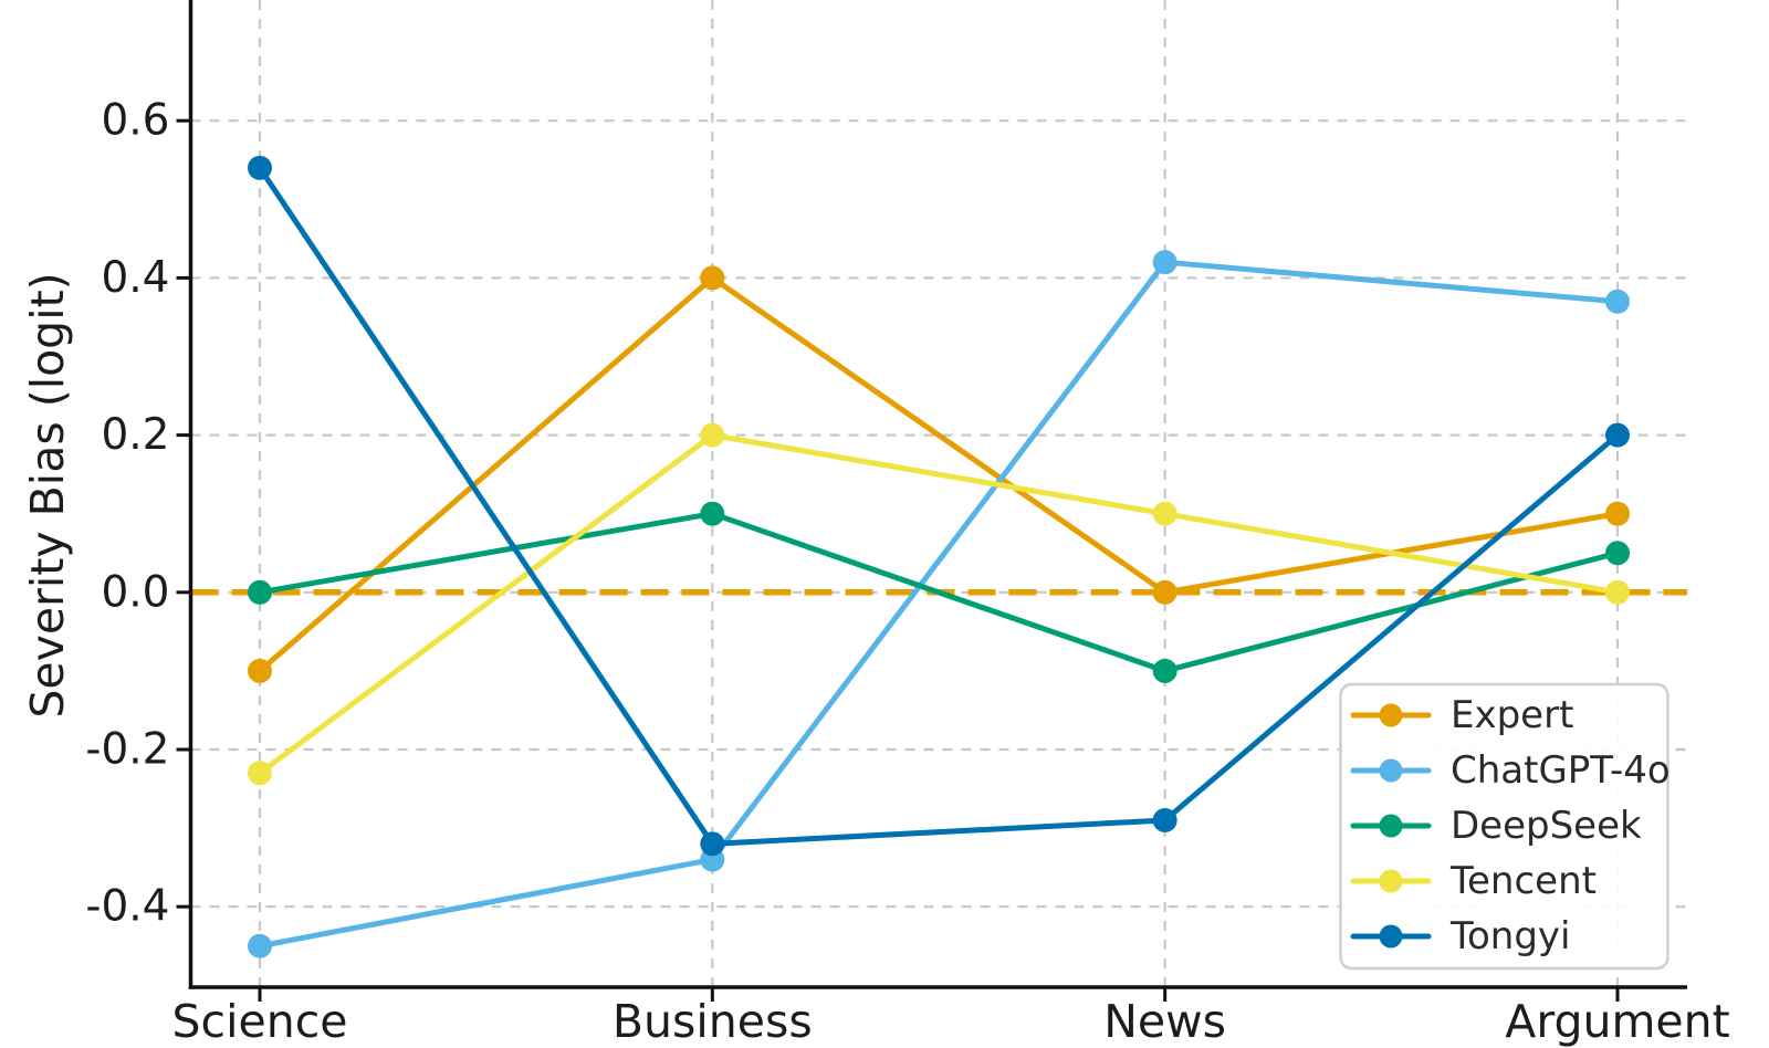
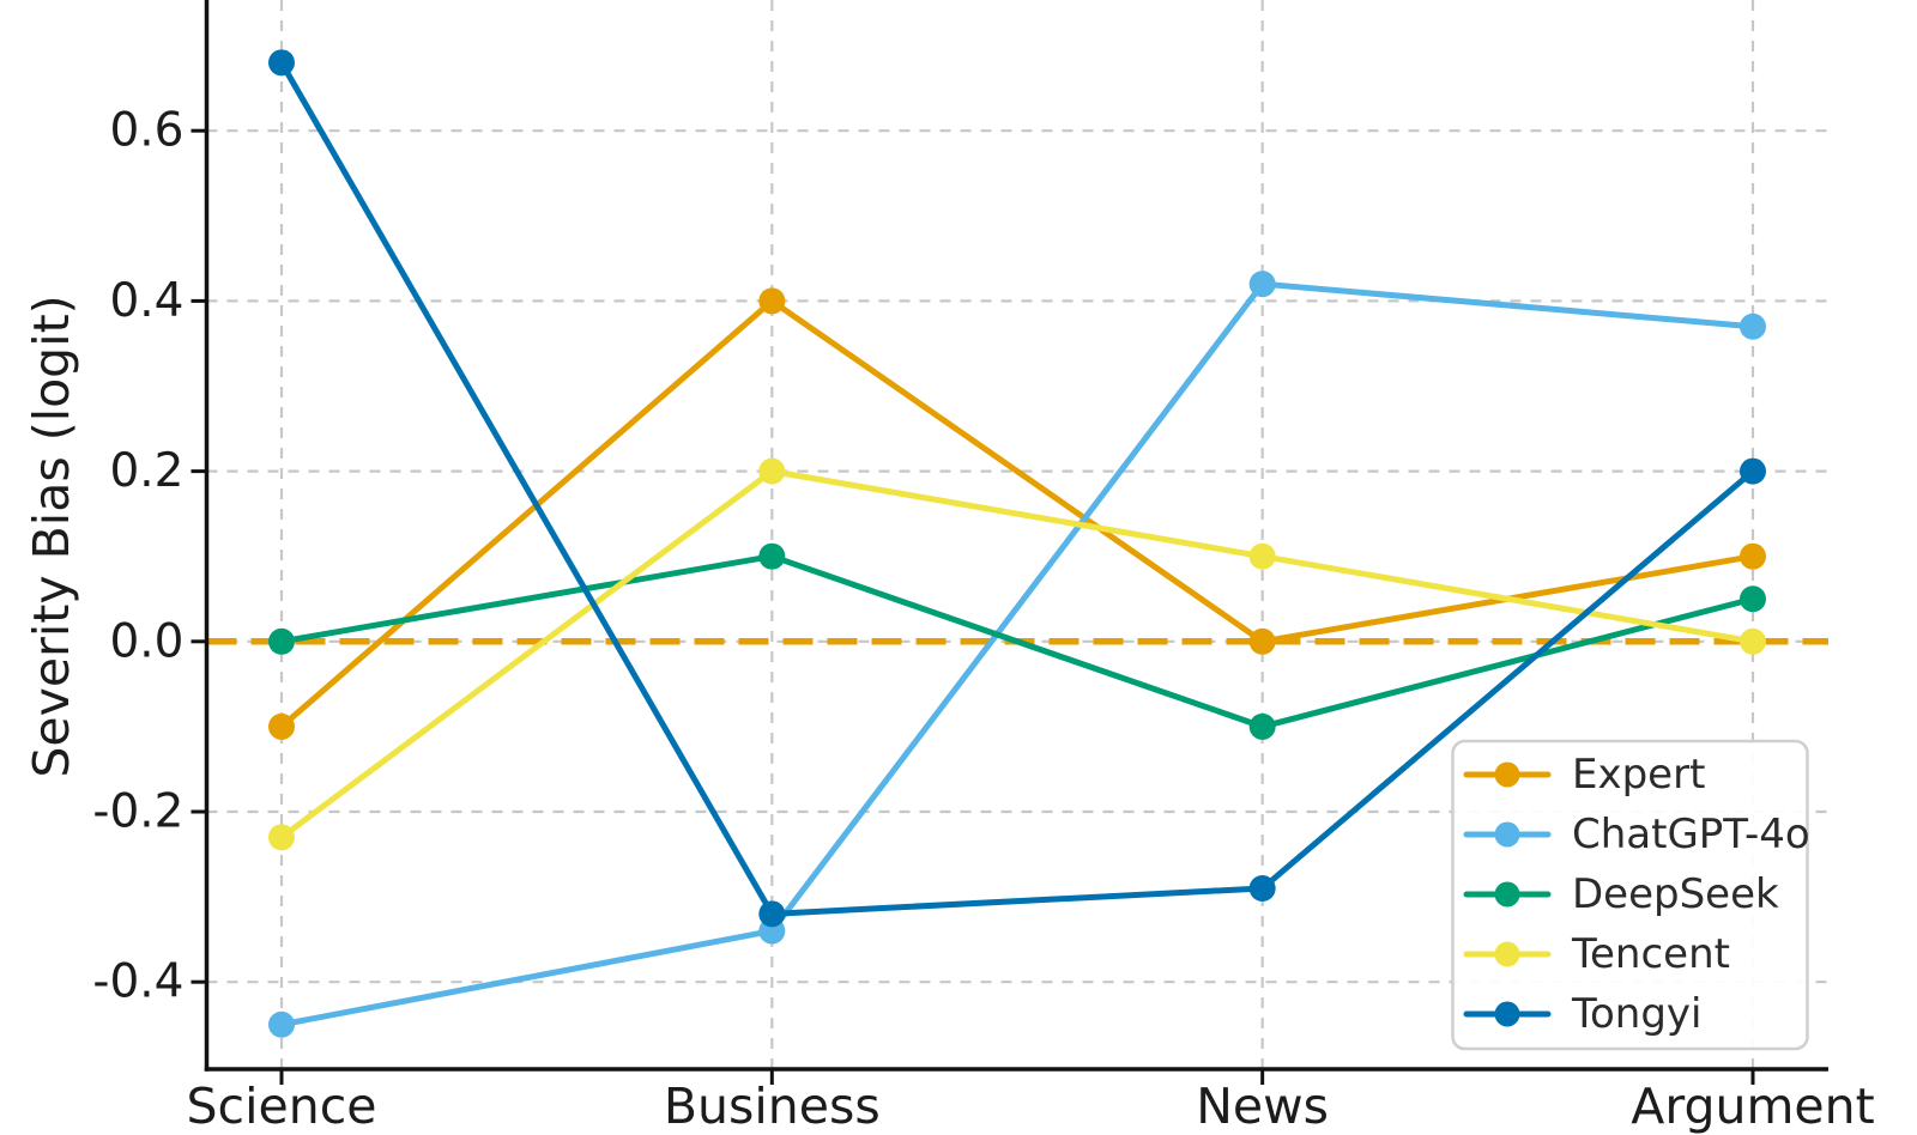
Tongyi/Science: 0.54 -> 0.68
